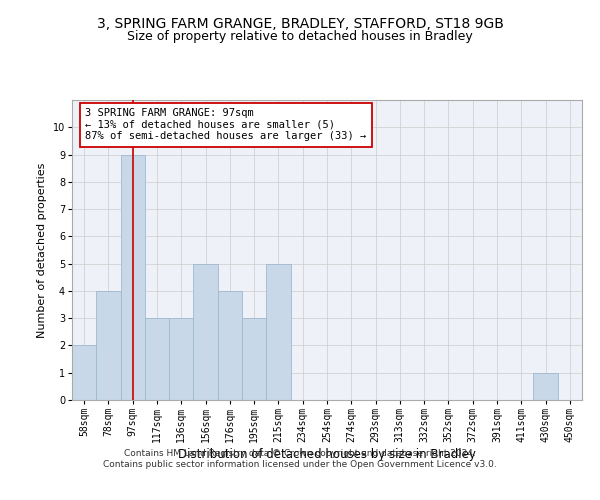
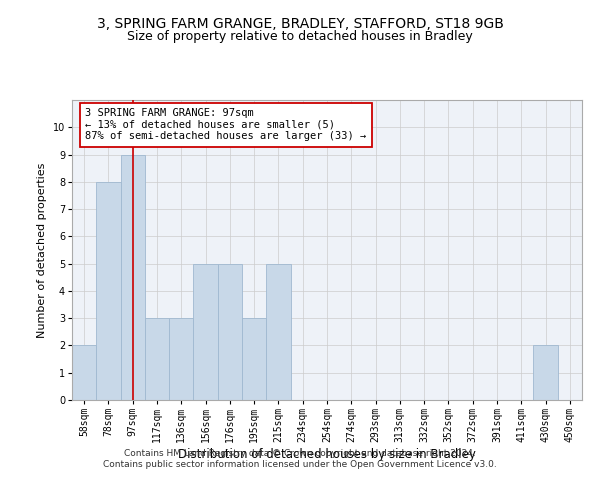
78sqm: 4 -> 8
176sqm: 4 -> 5
430sqm: 1 -> 2
